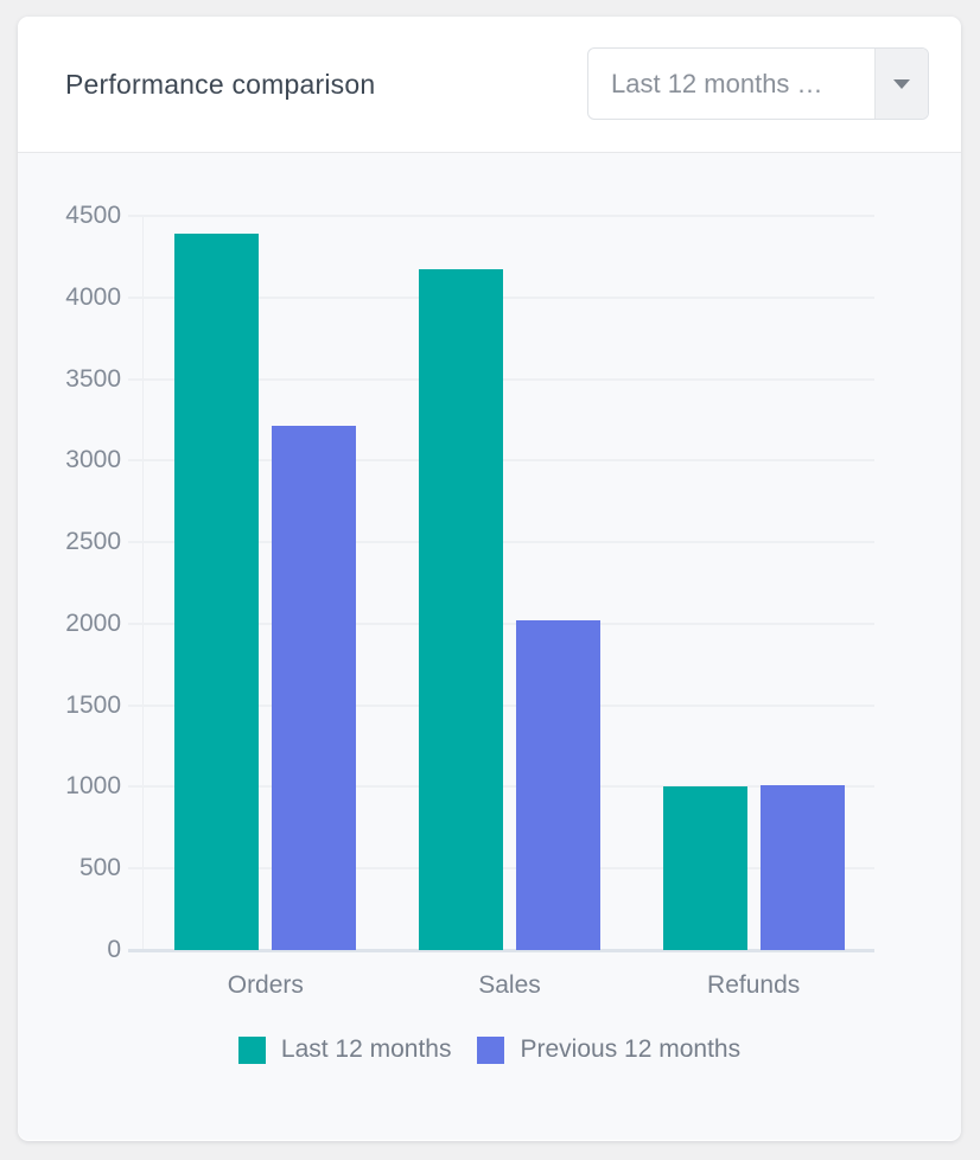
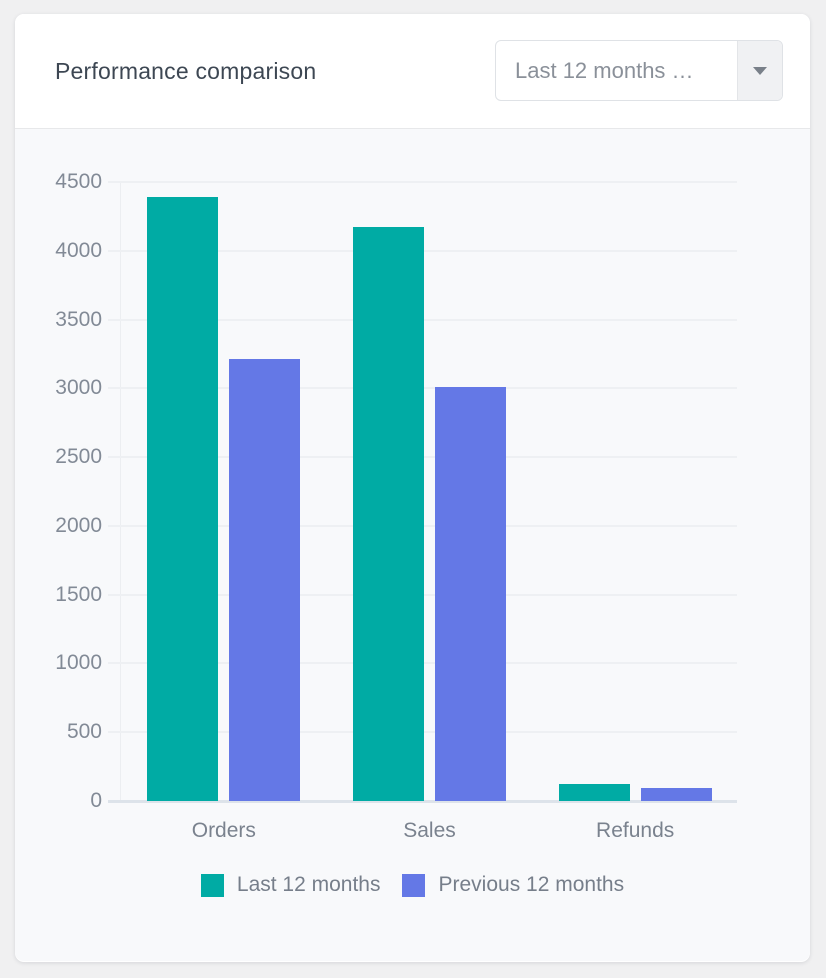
Previous 12 months/Sales: 2020 -> 3010
Last 12 months/Refunds: 1000 -> 120
Previous 12 months/Refunds: 1010 -> 100
